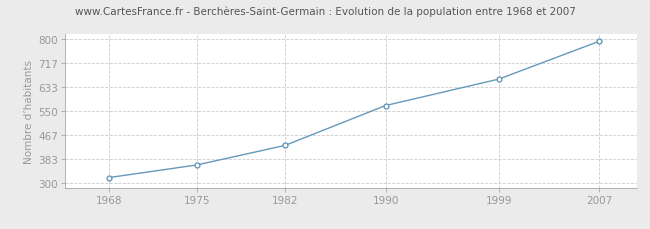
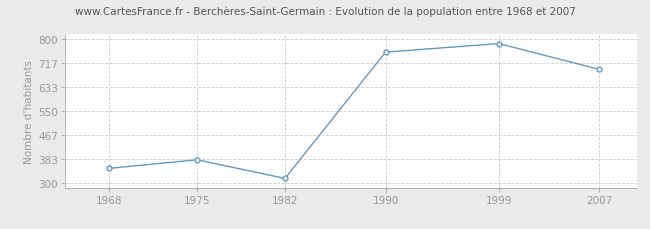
1968: 318 -> 350
1975: 362 -> 380
1982: 430 -> 315
1990: 569 -> 755
1999: 661 -> 785
2007: 793 -> 695
